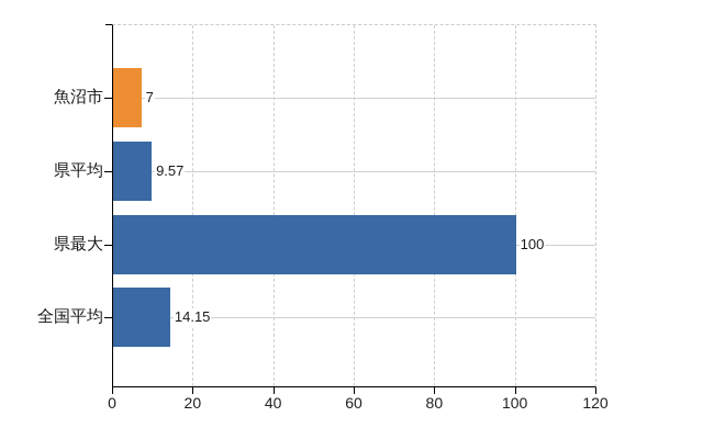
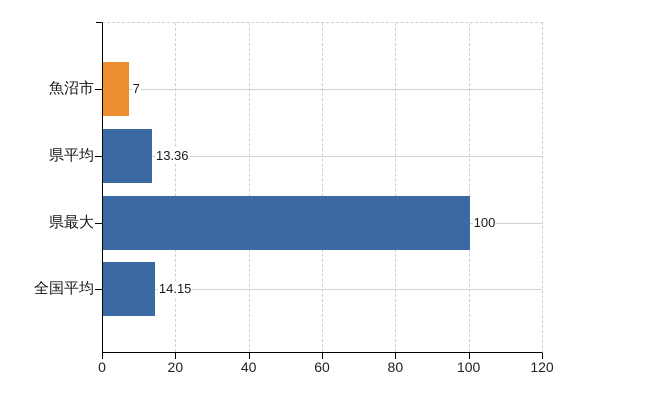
県平均: 9.57 -> 13.36
